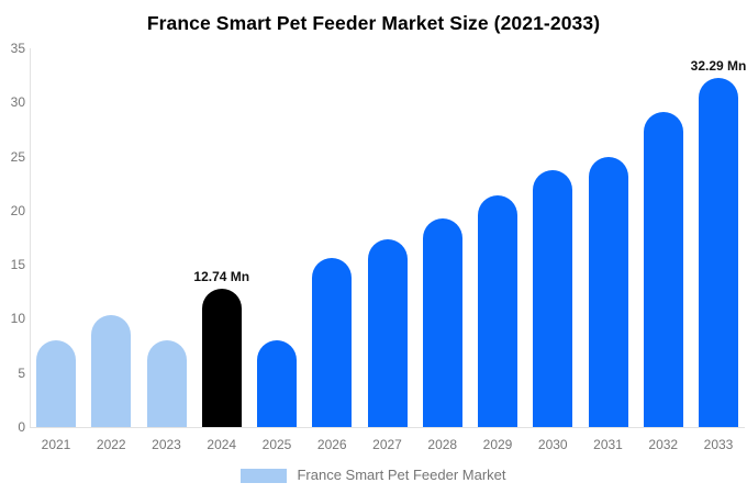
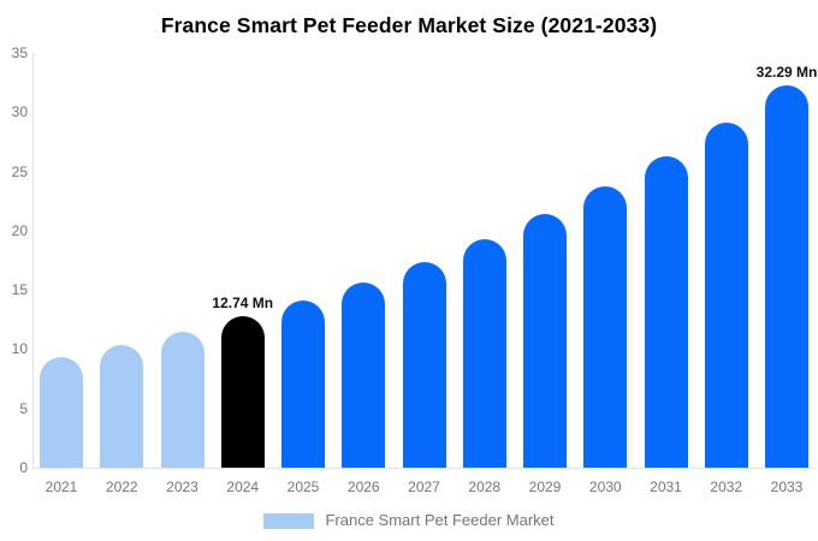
2021: 8 -> 9
2023: 8 -> 11
2025: 8 -> 14
2031: 25 -> 26
